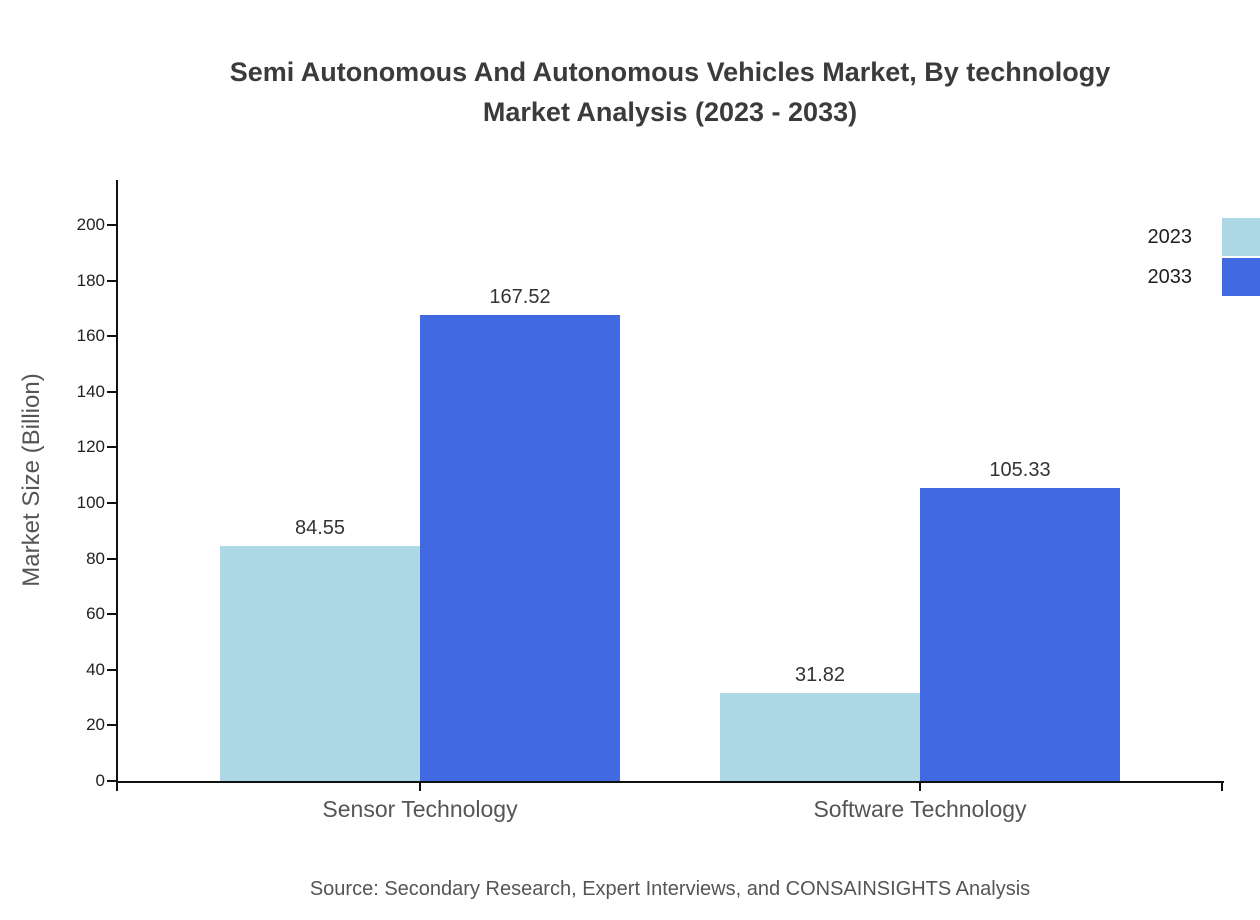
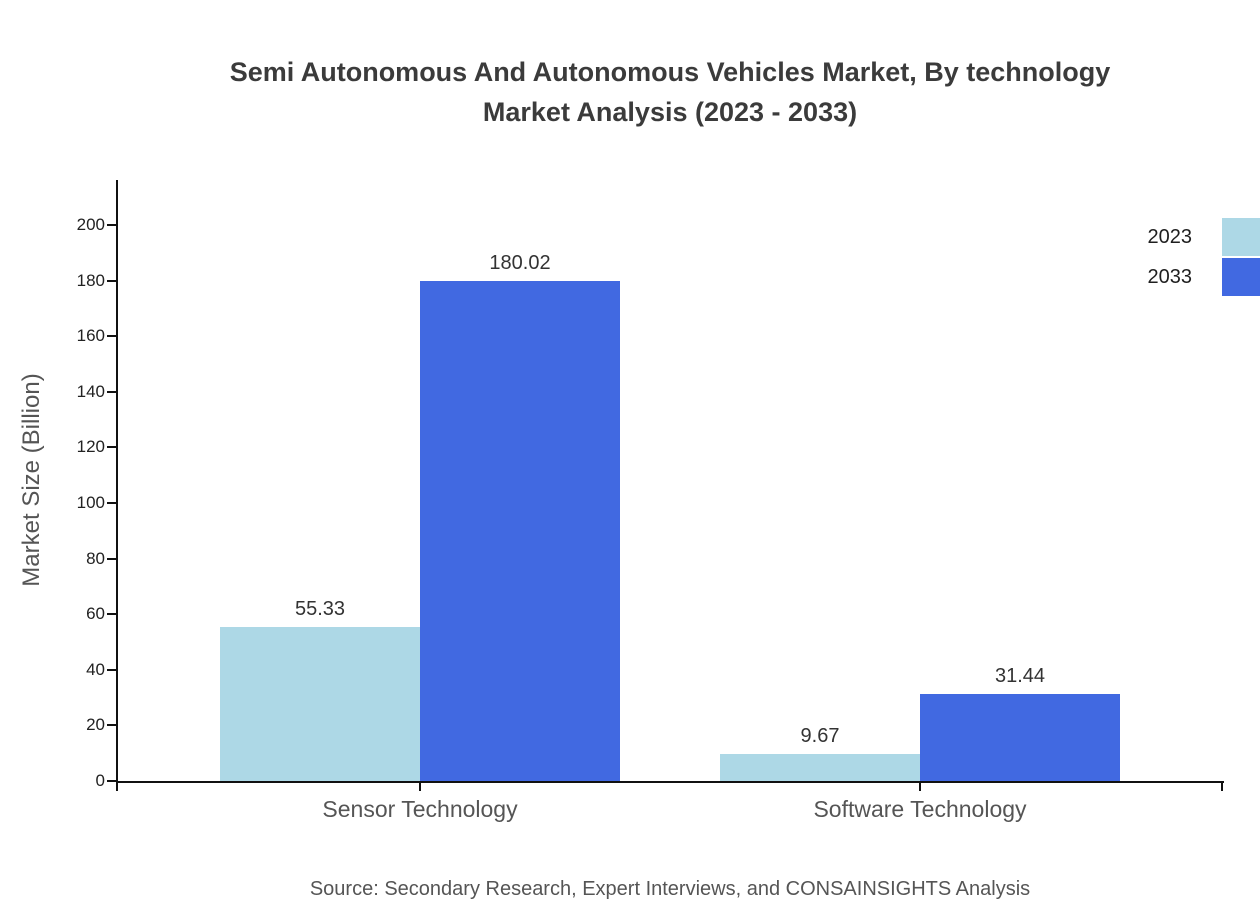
2023/Sensor Technology: 84.55 -> 55.33
2033/Sensor Technology: 167.52 -> 180.02
2023/Software Technology: 31.82 -> 9.67
2033/Software Technology: 105.33 -> 31.44
